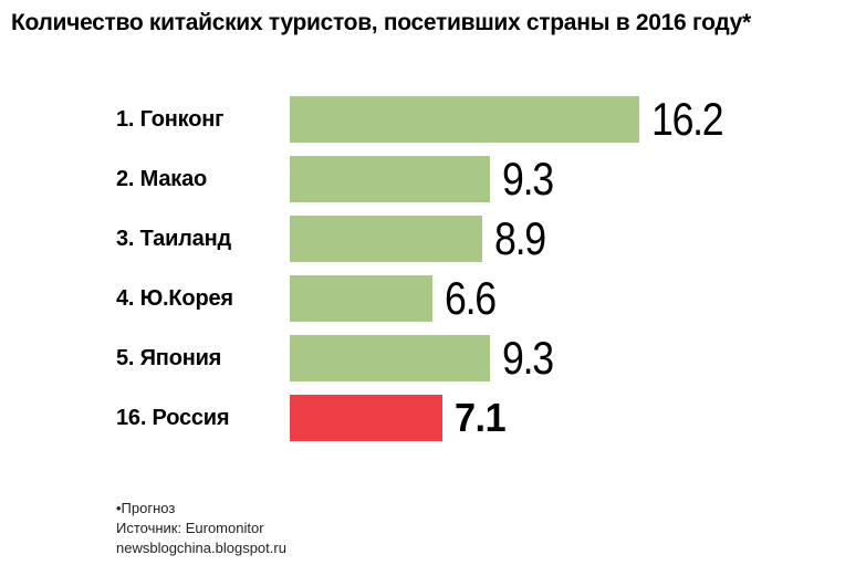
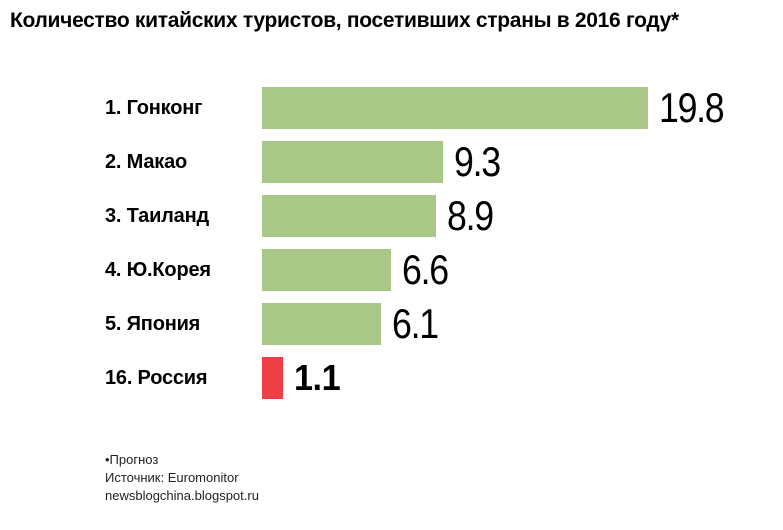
1. Гонконг: 16.2 -> 19.8
5. Япония: 9.3 -> 6.1
16. Россия: 7.1 -> 1.1
